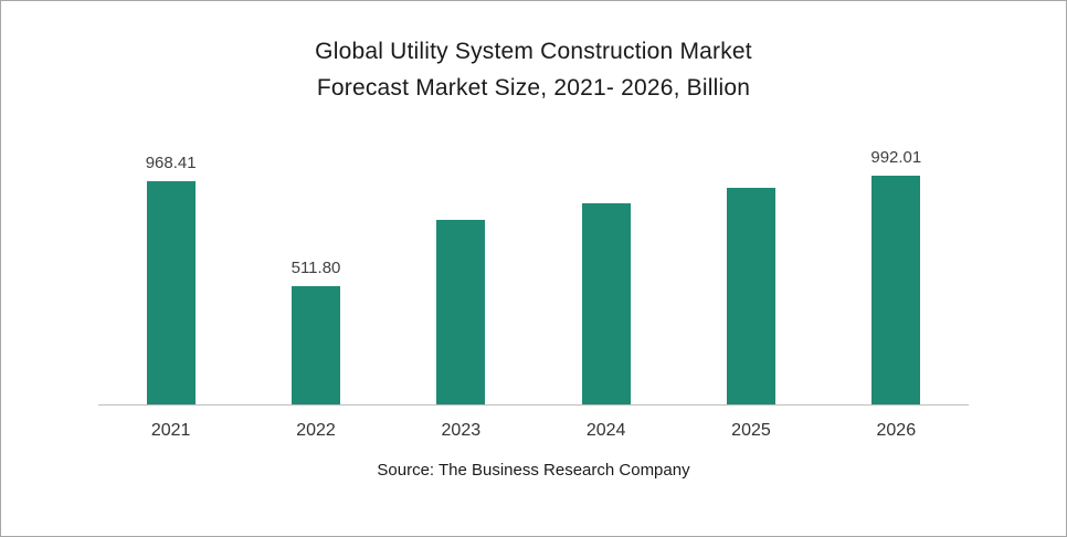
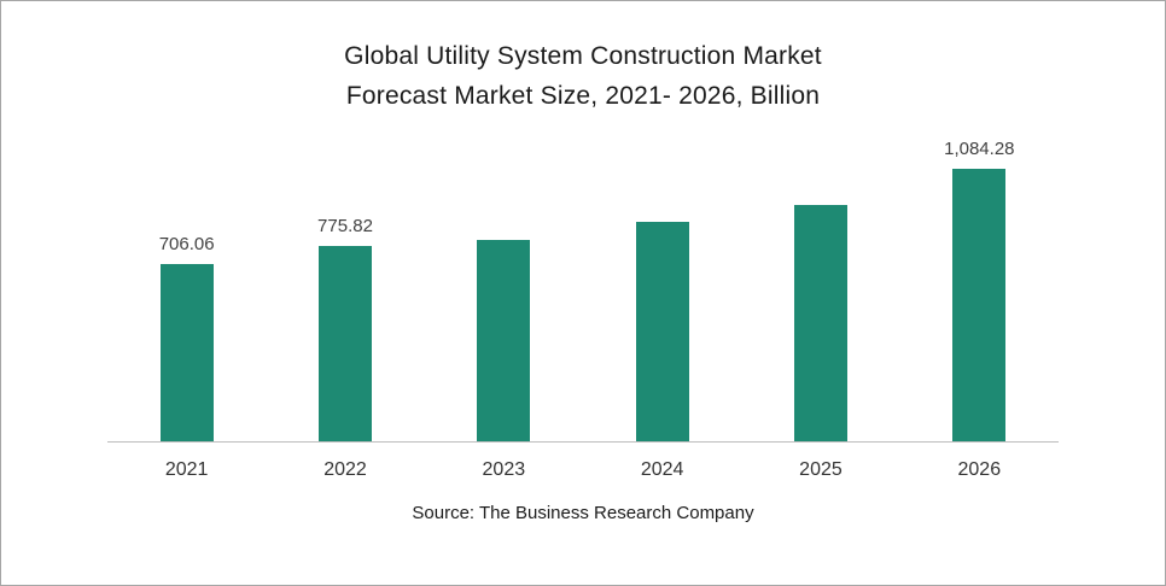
2021: 968.41 -> 706.06
2022: 511.80 -> 775.82
2026: 992.01 -> 1,084.28
